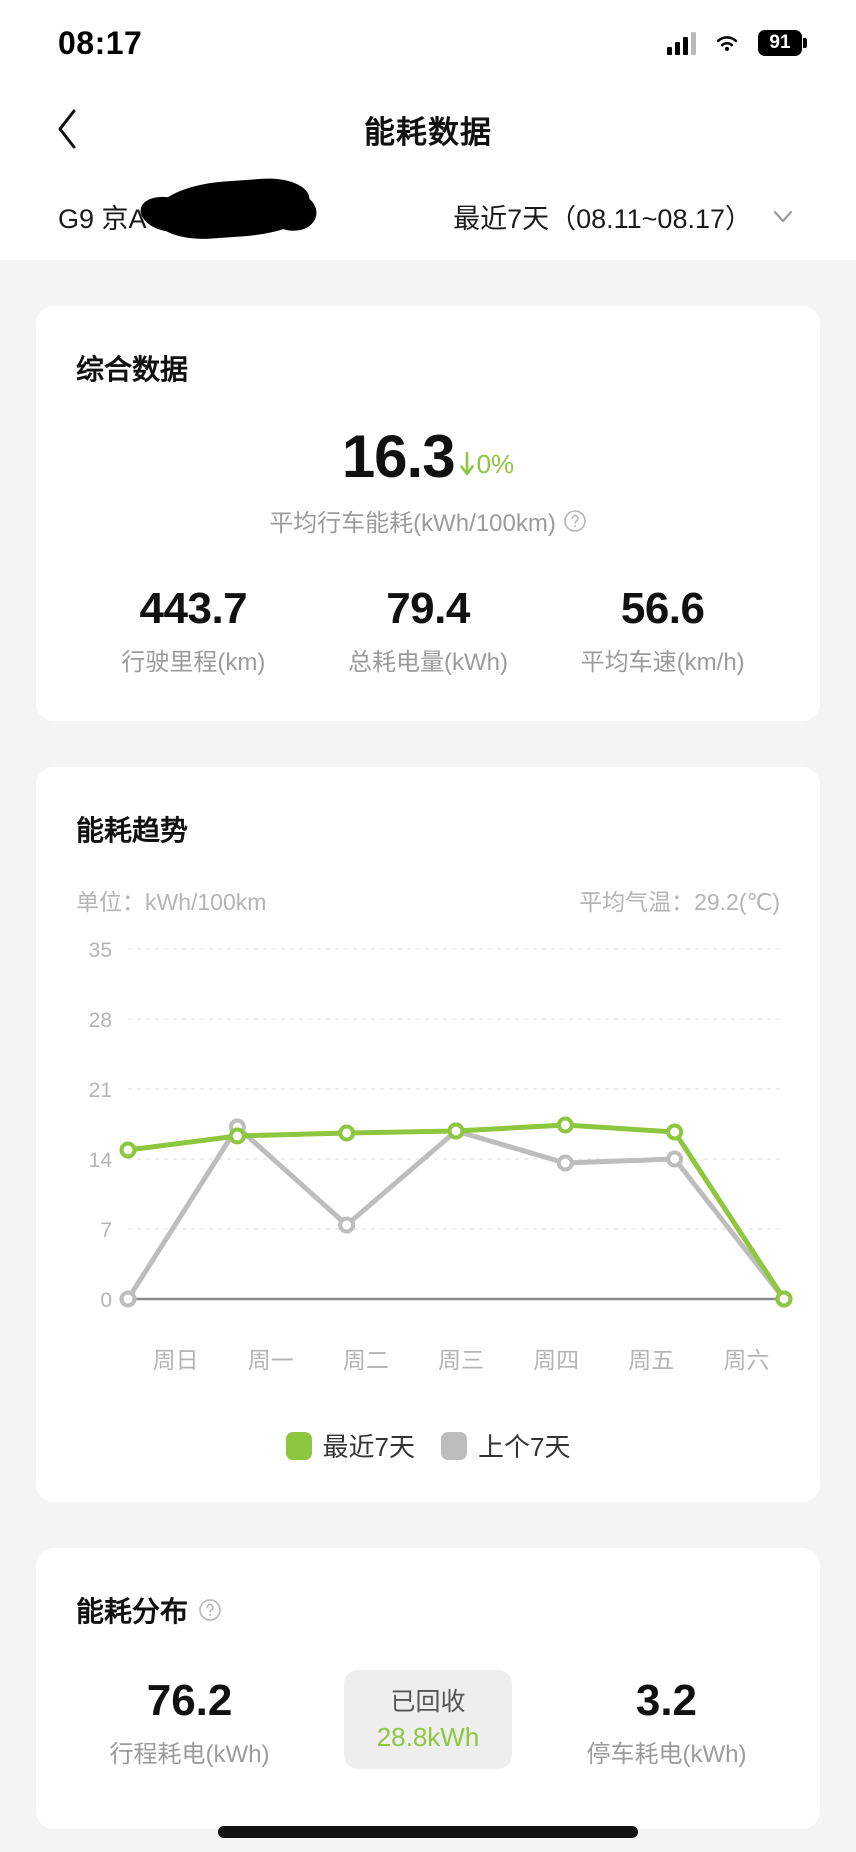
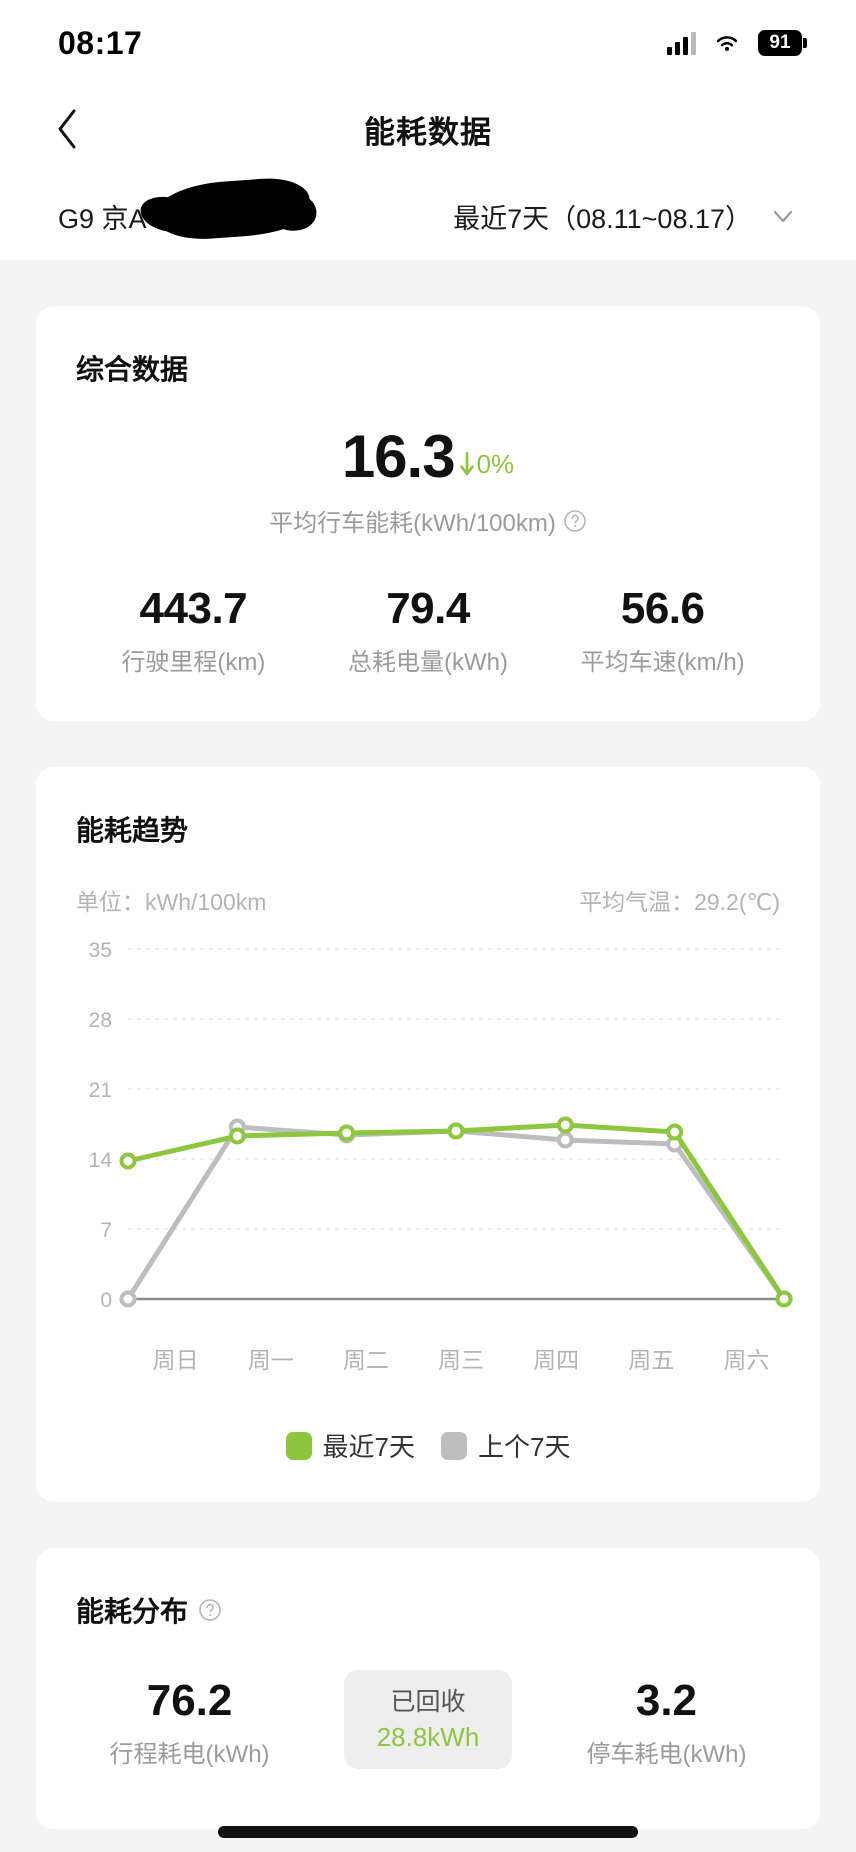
最近7天/周日: 14.9 -> 13.8
上个7天/周二: 7.4 -> 16.4
上个7天/周四: 13.6 -> 15.9
上个7天/周五: 14.0 -> 15.5
